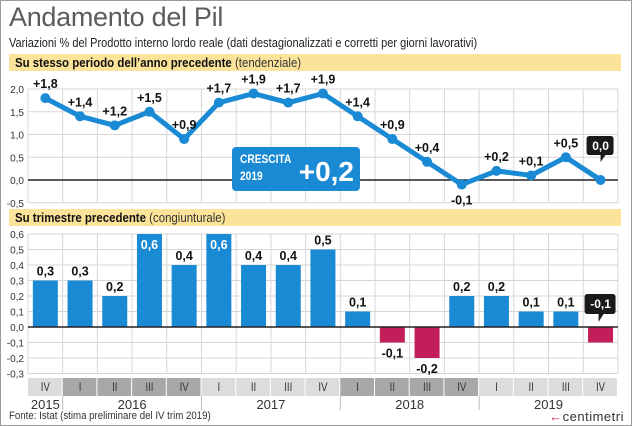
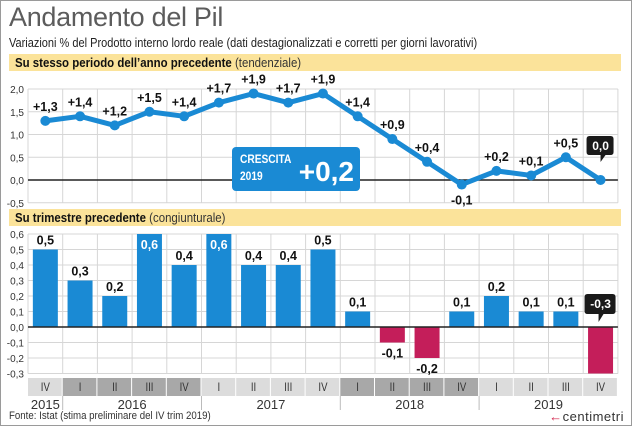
Su stesso periodo dell’anno precedente (tendenziale)/IV 2015: +1,8 -> +1,3
Su stesso periodo dell’anno precedente (tendenziale)/IV 2016: +0,9 -> +1,4
Su trimestre precedente (congiunturale)/IV 2015: 0,3 -> 0,5
Su trimestre precedente (congiunturale)/IV 2018: 0,2 -> 0,1
Su trimestre precedente (congiunturale)/IV 2019: -0,1 -> -0,3
